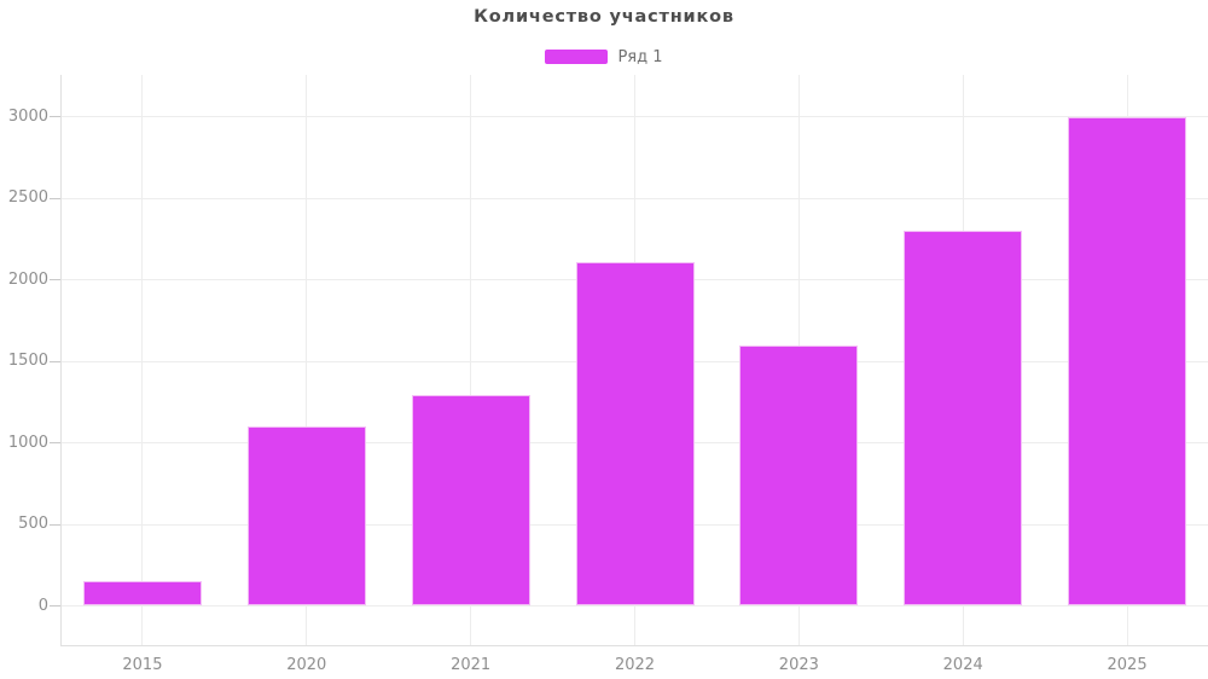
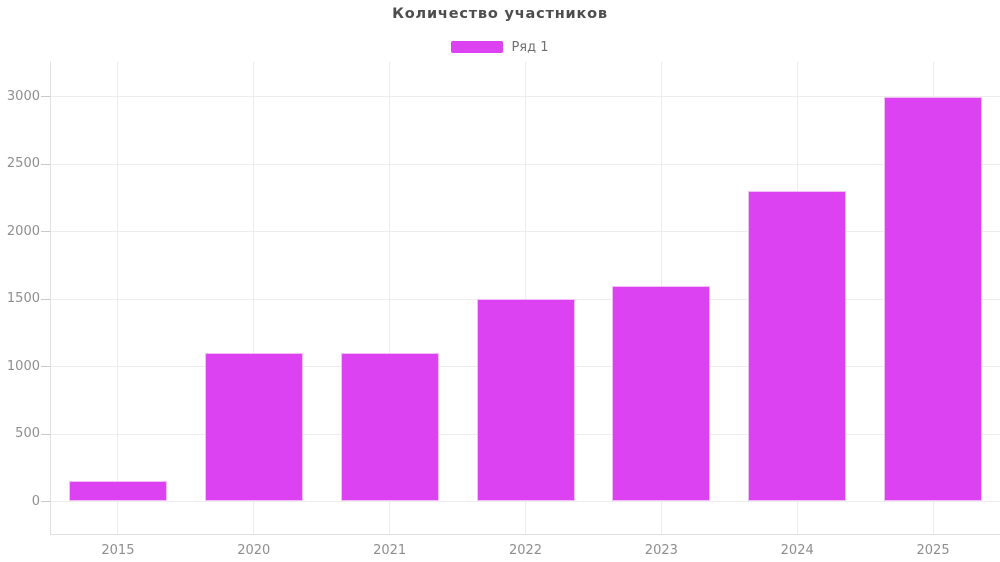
2021: 1290 -> 1100
2022: 2110 -> 1500
